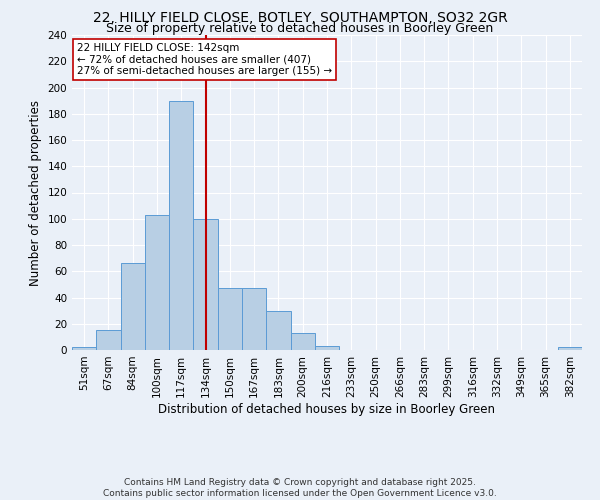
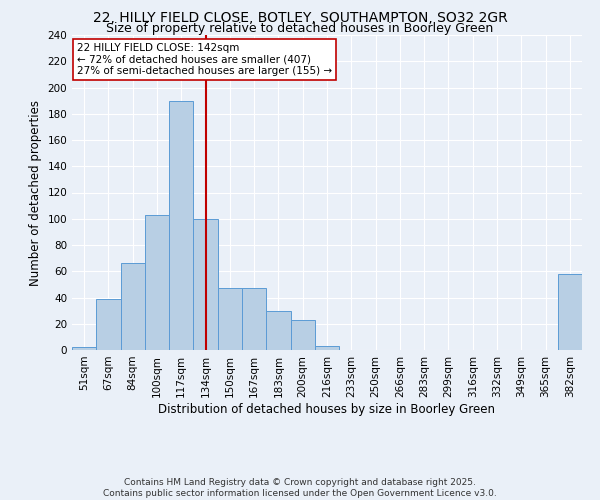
67sqm: 15 -> 39
200sqm: 13 -> 23
382sqm: 2 -> 58
